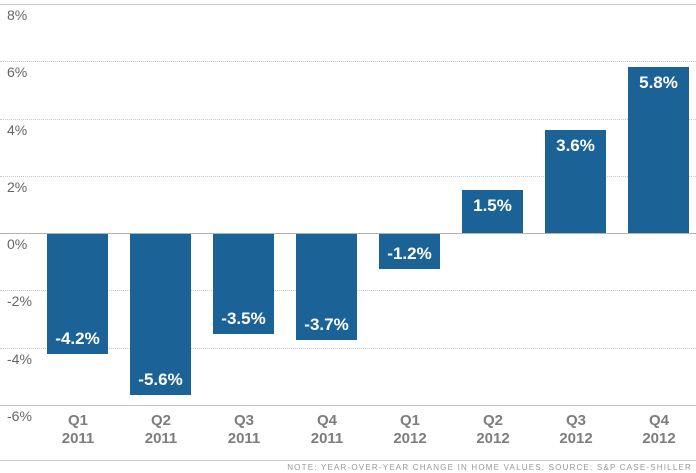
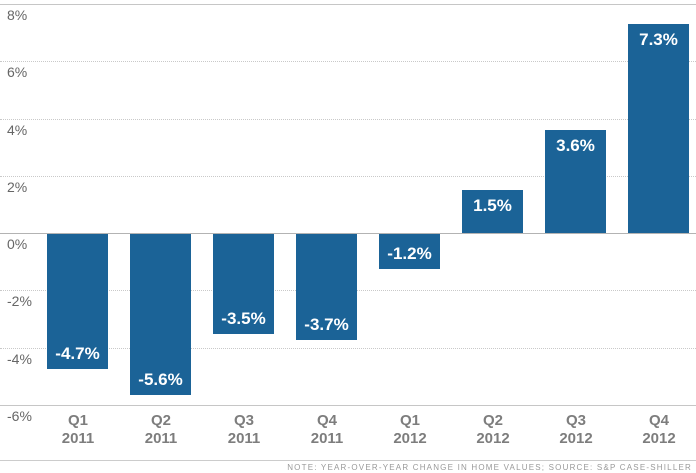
Q1 2011: -4.2% -> -4.7%
Q4 2012: 5.8% -> 7.3%
